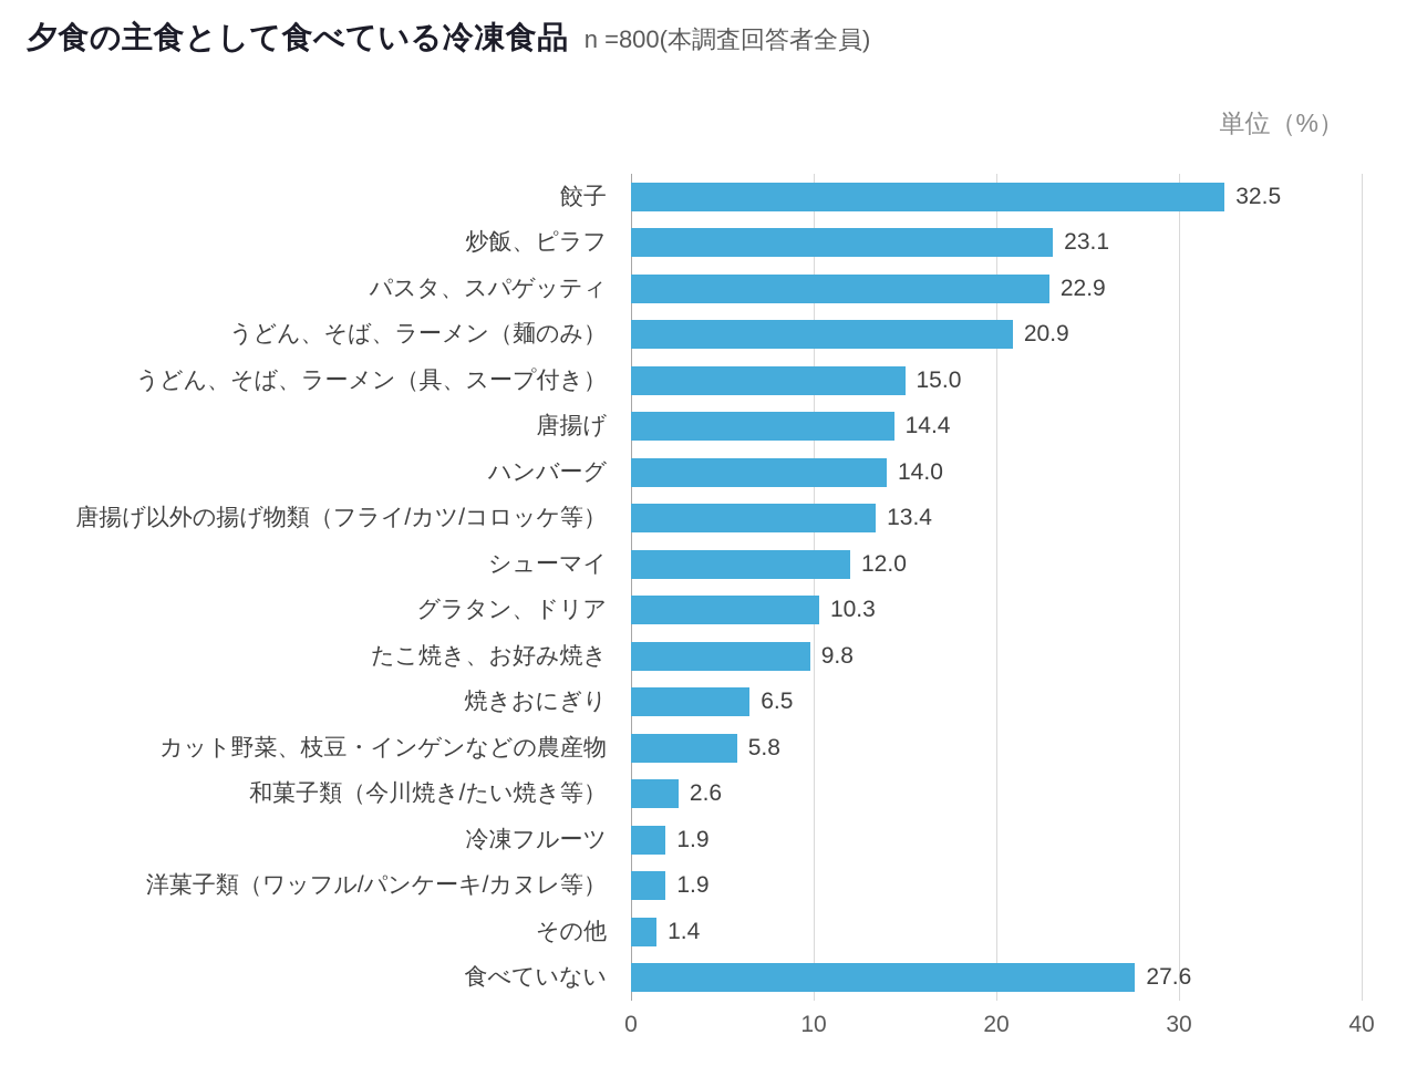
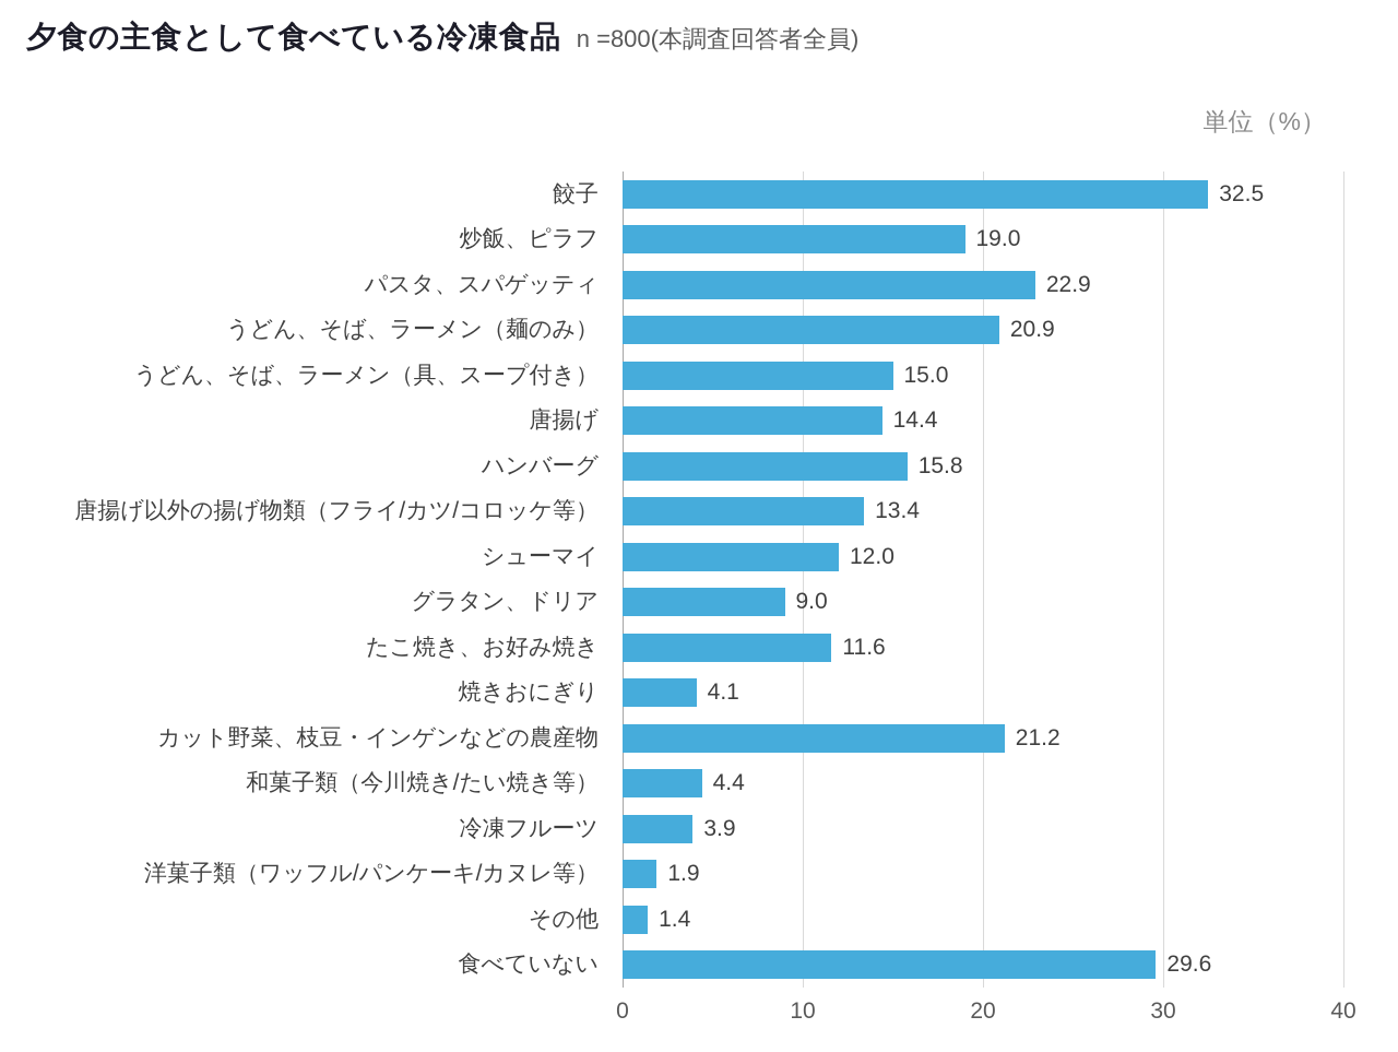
炒飯、ピラフ: 23.1 -> 19.0
ハンバーグ: 14.0 -> 15.8
グラタン、ドリア: 10.3 -> 9.0
たこ焼き、お好み焼き: 9.8 -> 11.6
焼きおにぎり: 6.5 -> 4.1
カット野菜、枝豆・インゲンなどの農産物: 5.8 -> 21.2
和菓子類（今川焼き/たい焼き等）: 2.6 -> 4.4
冷凍フルーツ: 1.9 -> 3.9
食べていない: 27.6 -> 29.6
